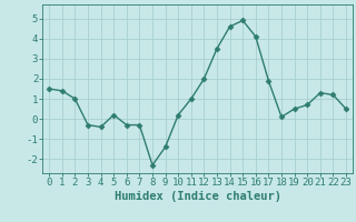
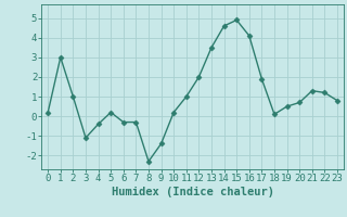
0: 1.5 -> 0.2
1: 1.4 -> 3.0
3: -0.3 -> -1.1
23: 0.5 -> 0.8
